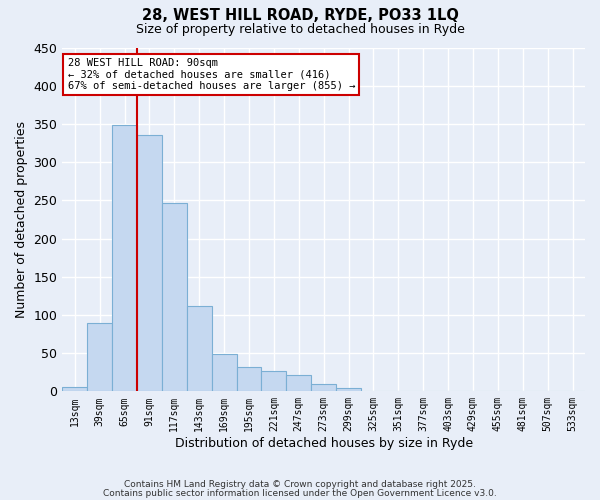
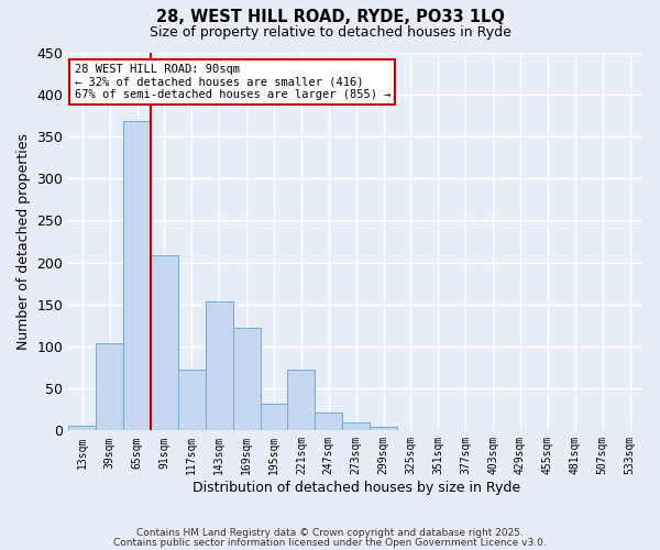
39sqm: 89 -> 104
65sqm: 349 -> 368
91sqm: 335 -> 208
117sqm: 246 -> 72
143sqm: 112 -> 154
169sqm: 49 -> 122
221sqm: 26 -> 72
